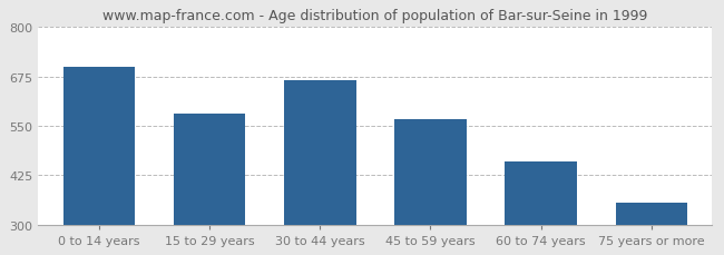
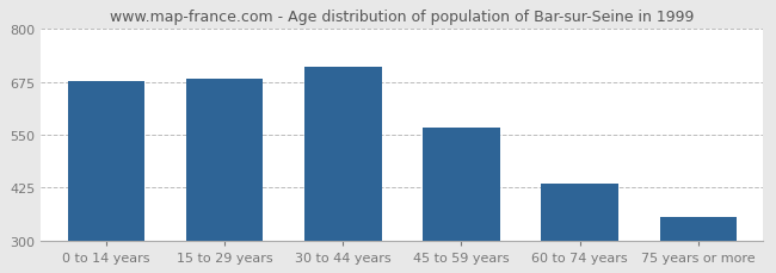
0 to 14 years: 700 -> 676
15 to 29 years: 580 -> 681
30 to 44 years: 665 -> 710
60 to 74 years: 460 -> 435
